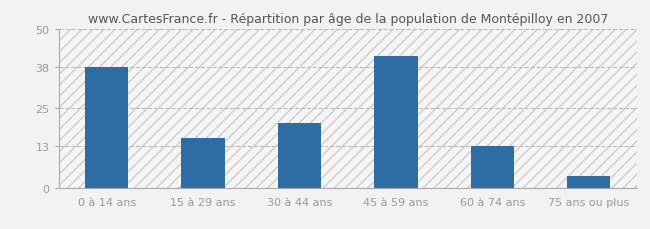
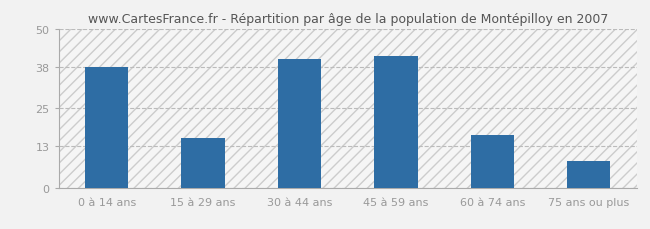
30 à 44 ans: 20.5 -> 40.5
60 à 74 ans: 13.0 -> 16.5
75 ans ou plus: 3.5 -> 8.5
